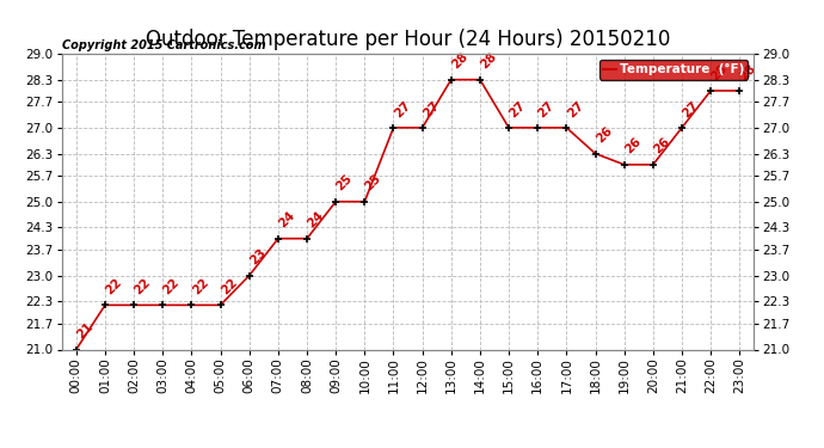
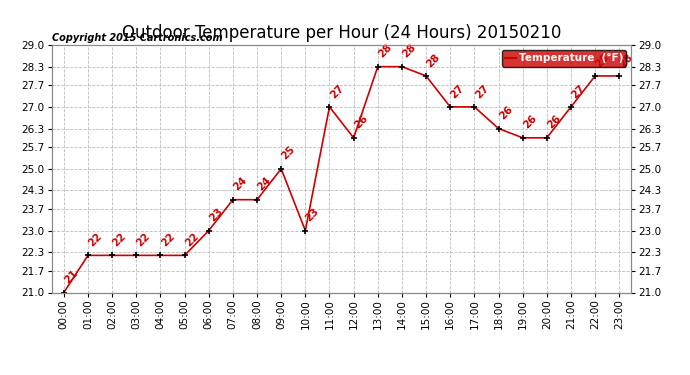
10:00: 25 -> 23
12:00: 27 -> 26
15:00: 27 -> 28
